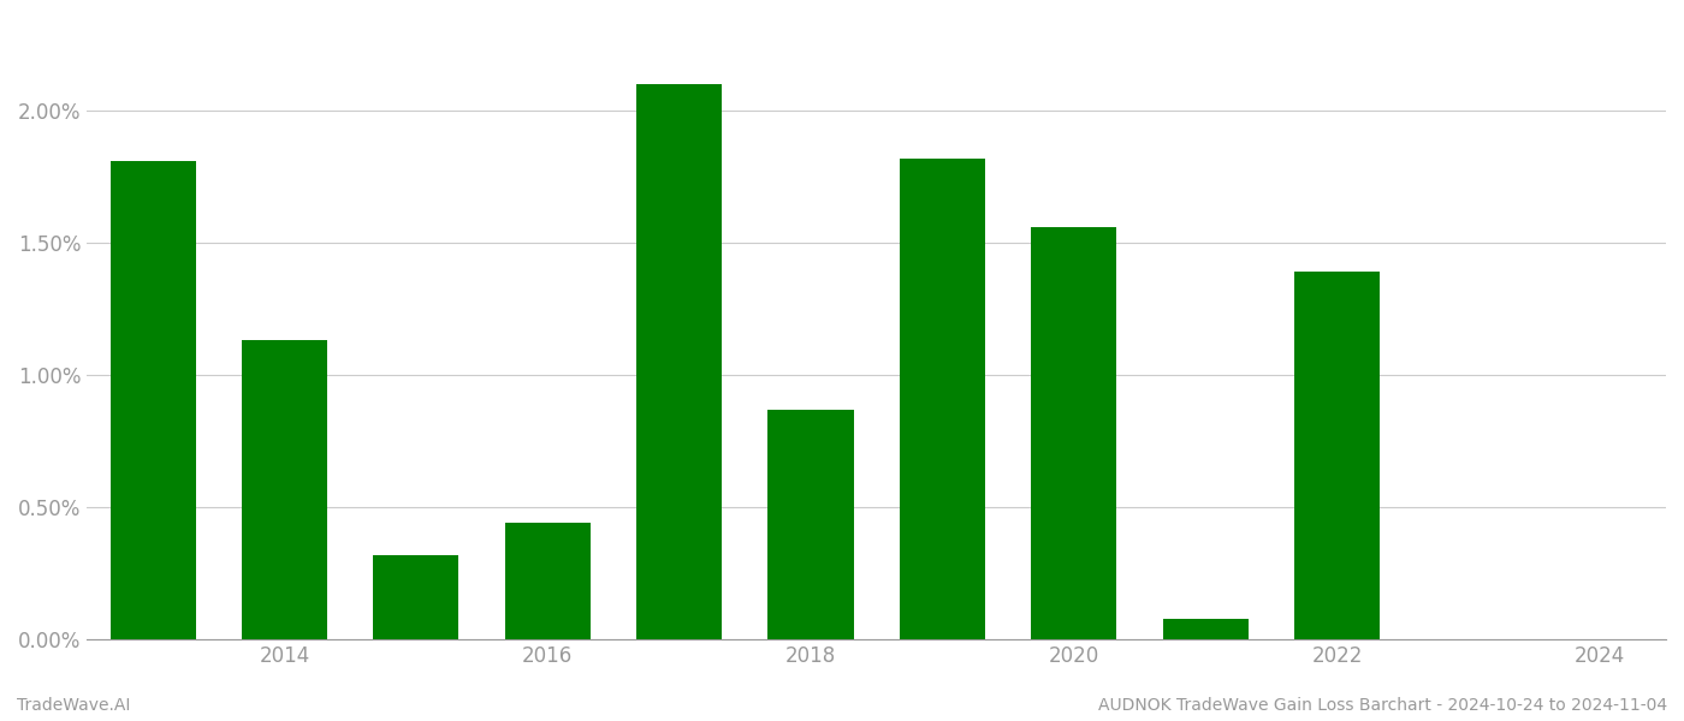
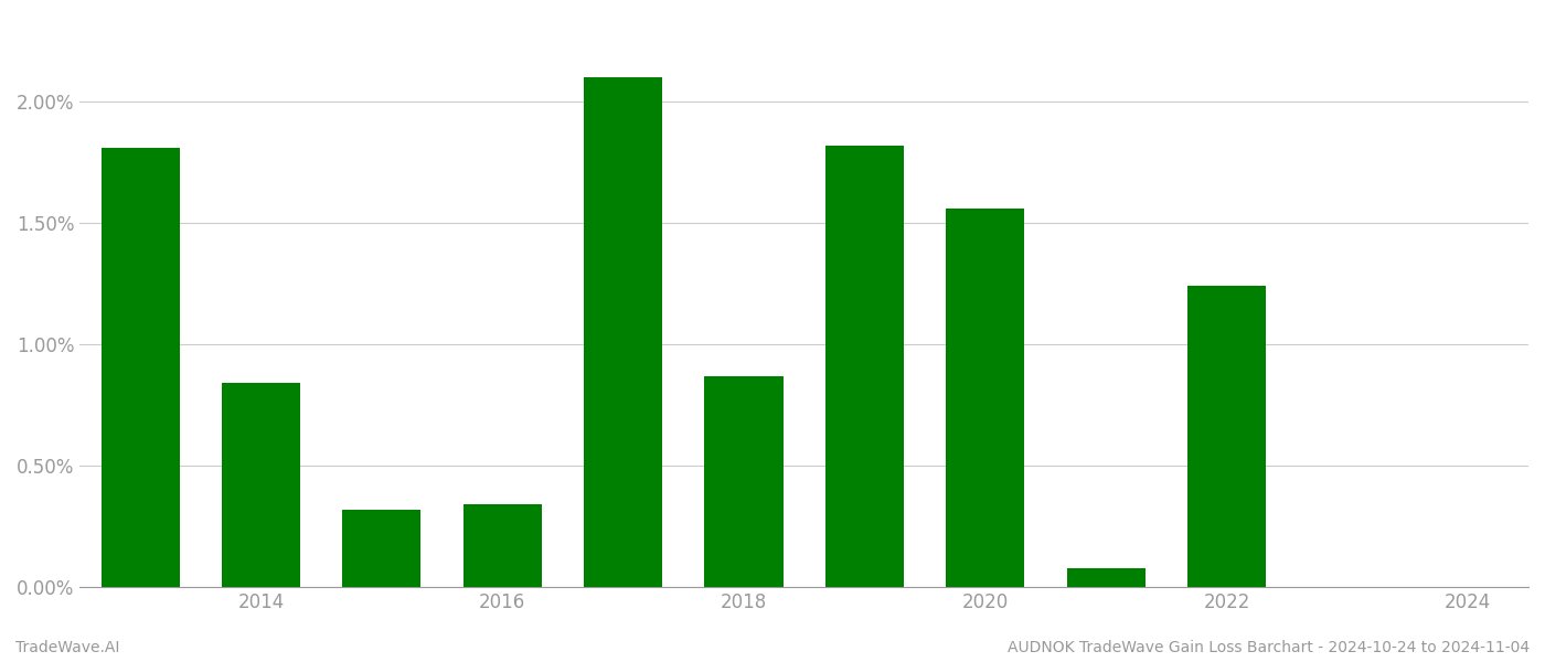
2014: 1.13% -> 0.84%
2016: 0.44% -> 0.34%
2022: 1.39% -> 1.24%
